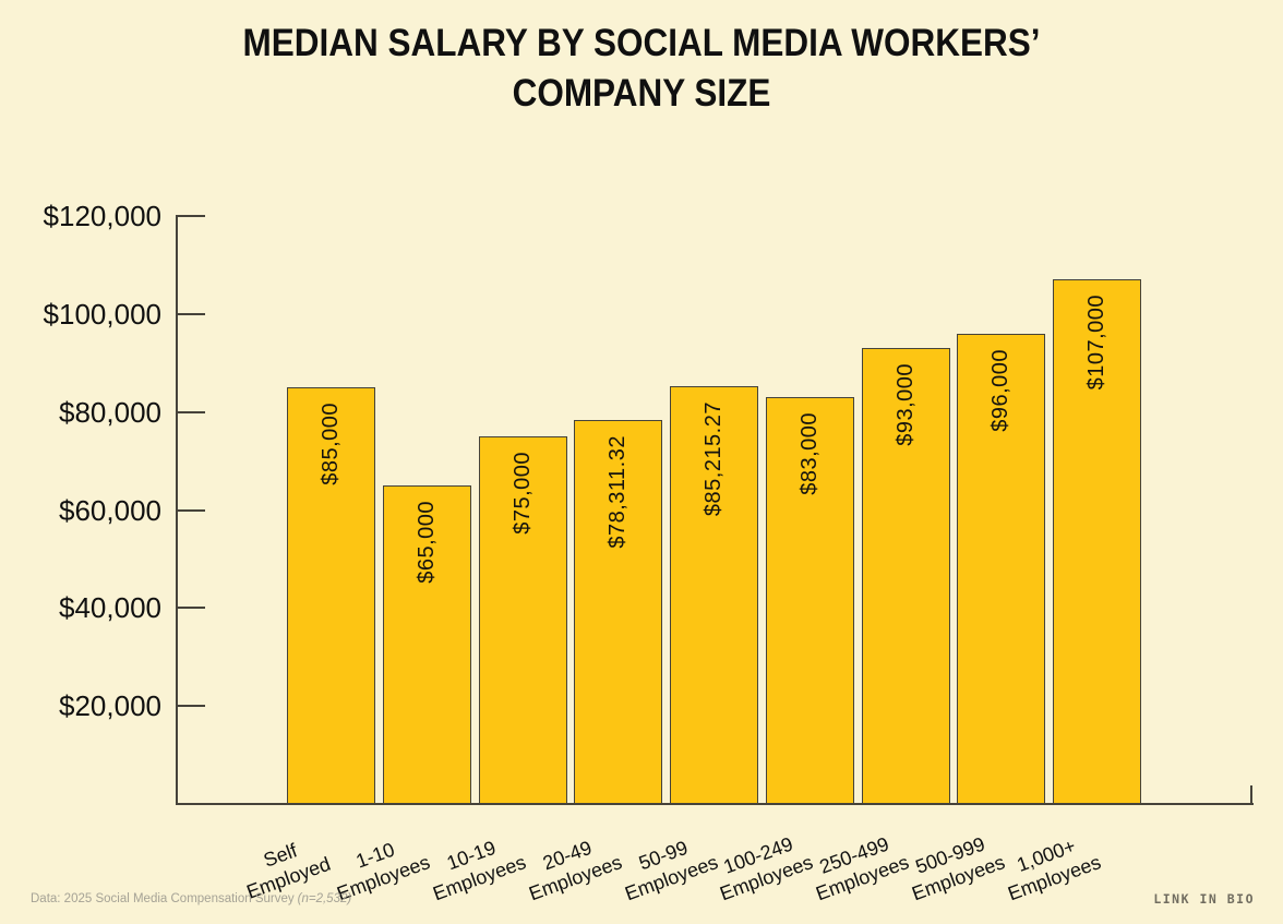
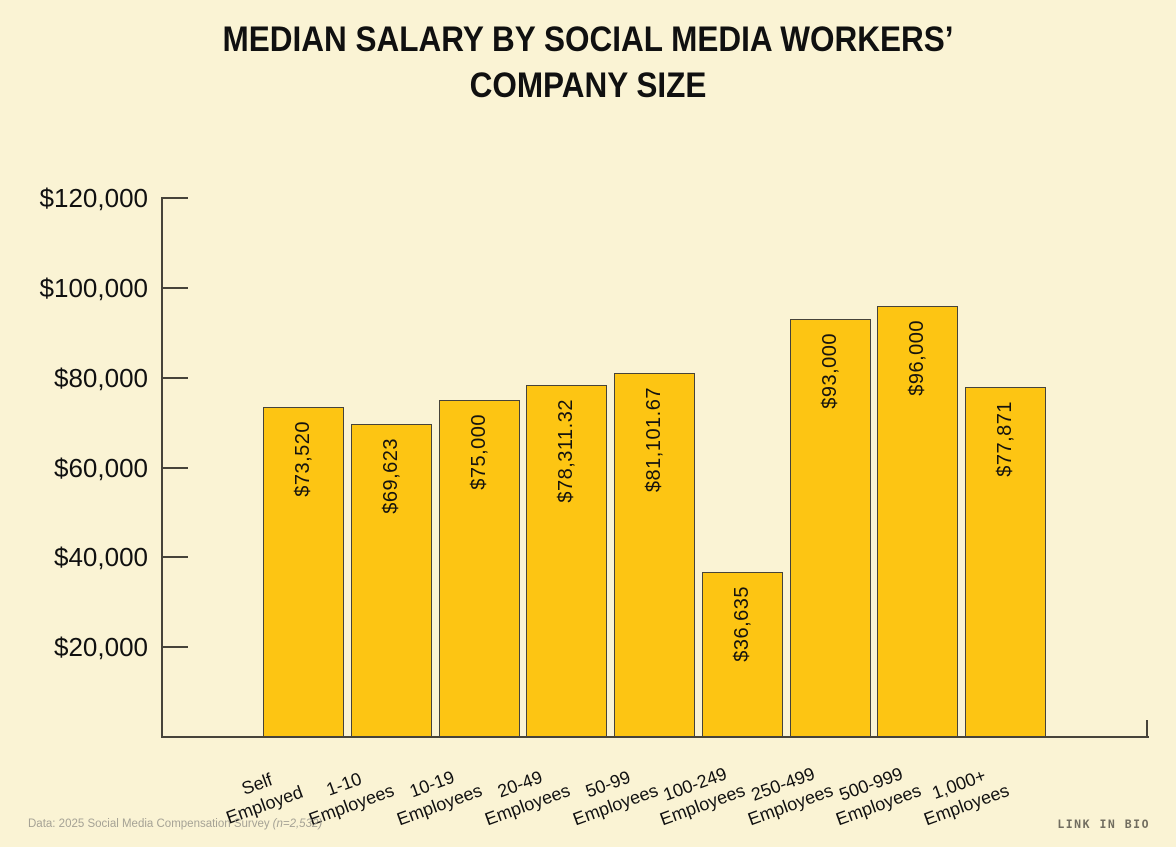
Self Employed: $85,000 -> $73,520
1-10 Employees: $65,000 -> $69,623
50-99 Employees: $85,215.27 -> $81,101.67
100-249 Employees: $83,000 -> $36,635
1,000+ Employees: $107,000 -> $77,871
